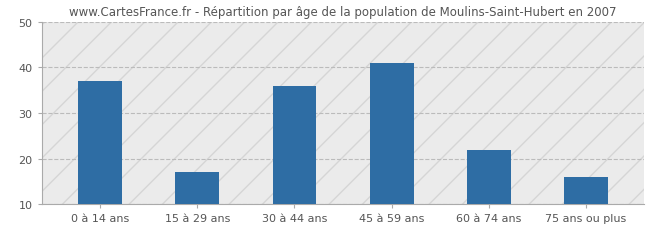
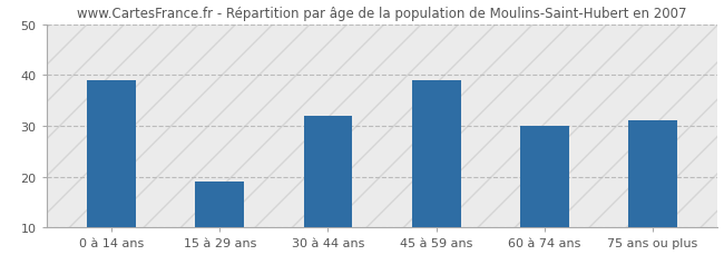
0 à 14 ans: 37 -> 39
15 à 29 ans: 17 -> 19
30 à 44 ans: 36 -> 32
45 à 59 ans: 41 -> 39
60 à 74 ans: 22 -> 30
75 ans ou plus: 16 -> 31
